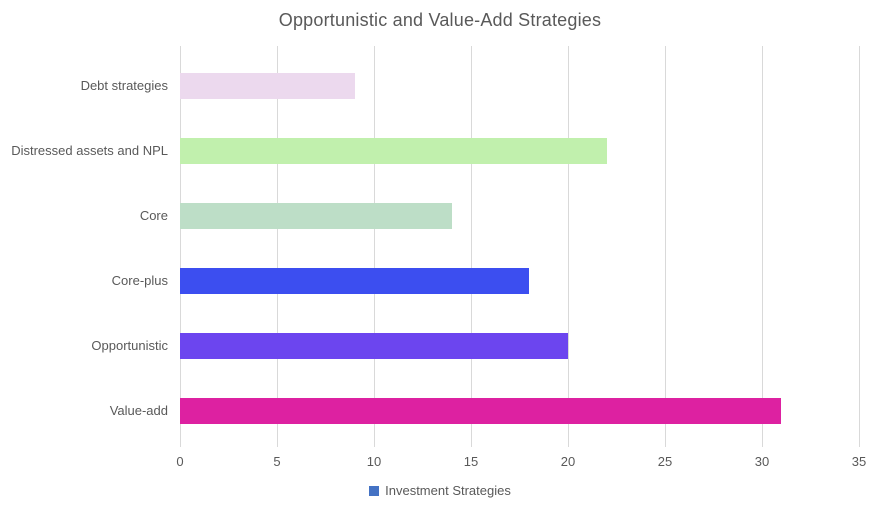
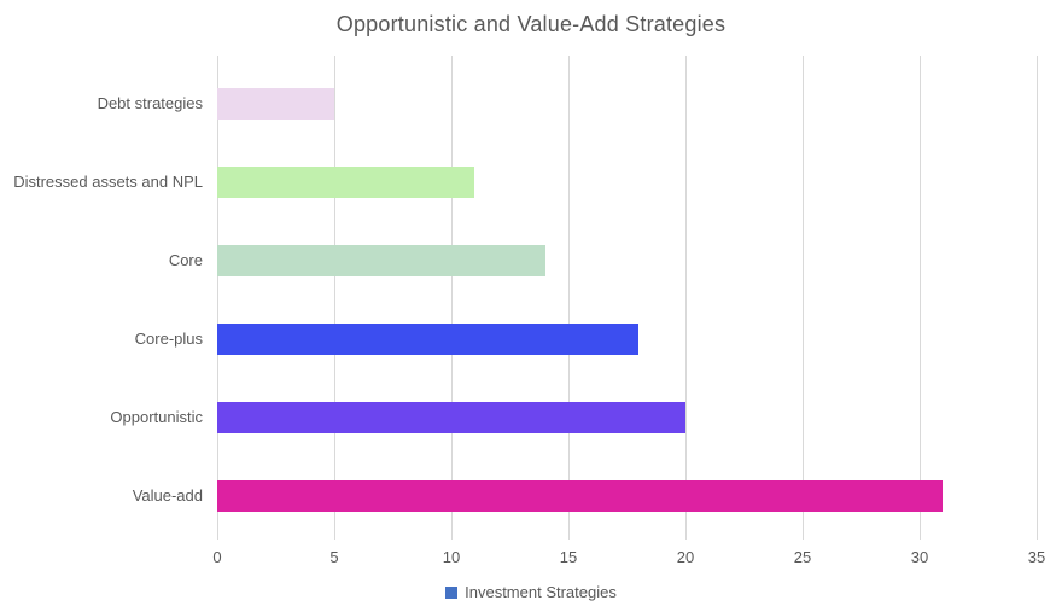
Debt strategies: 9 -> 5
Distressed assets and NPL: 22 -> 11
